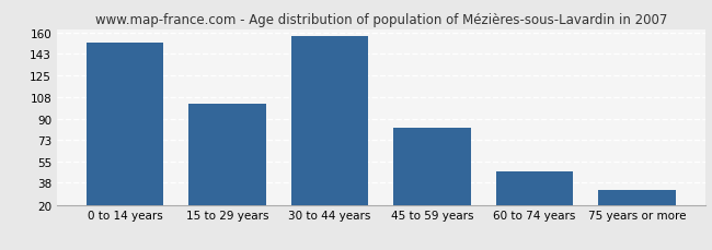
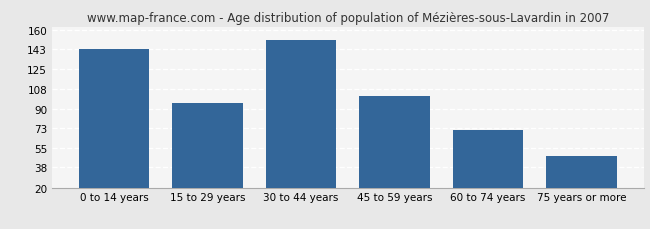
0 to 14 years: 152 -> 143
15 to 29 years: 102 -> 95
30 to 44 years: 157 -> 151
45 to 59 years: 83 -> 101
60 to 74 years: 47 -> 71
75 years or more: 32 -> 48
